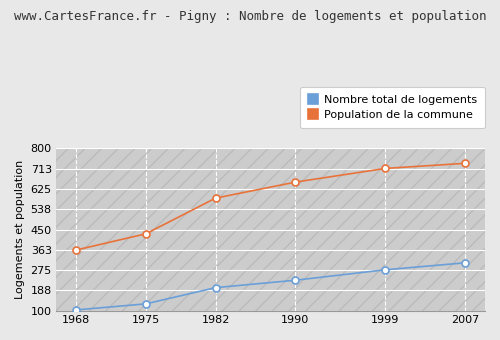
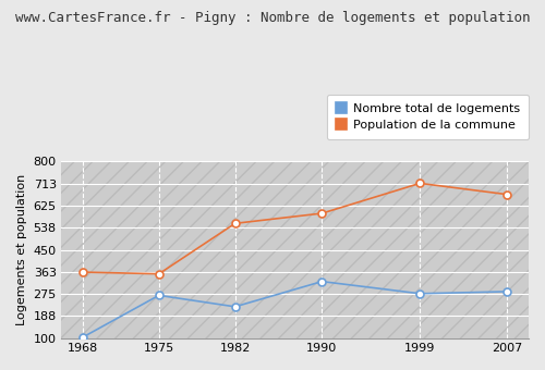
Nombre total de logements/1975: 130 -> 270
Population de la commune/1975: 432 -> 355
Nombre total de logements/1982: 200 -> 225
Population de la commune/1982: 586 -> 555
Nombre total de logements/1990: 232 -> 325
Population de la commune/1990: 655 -> 595
Nombre total de logements/2007: 307 -> 285
Population de la commune/2007: 736 -> 670
